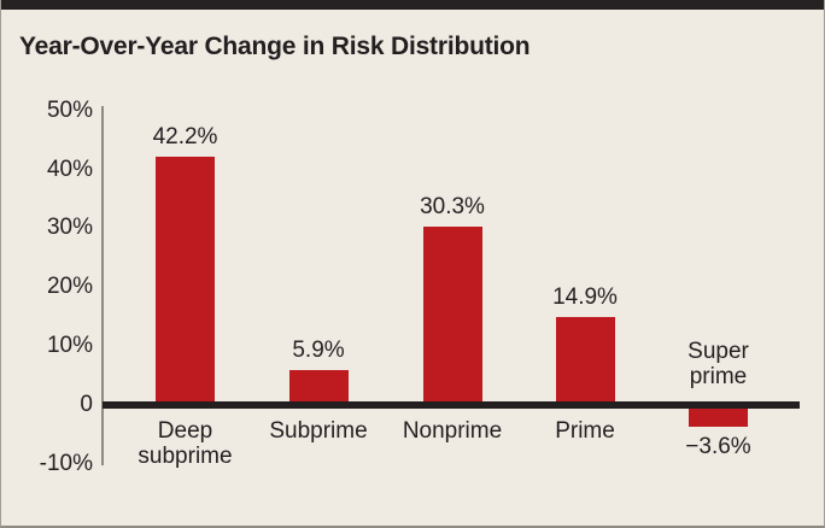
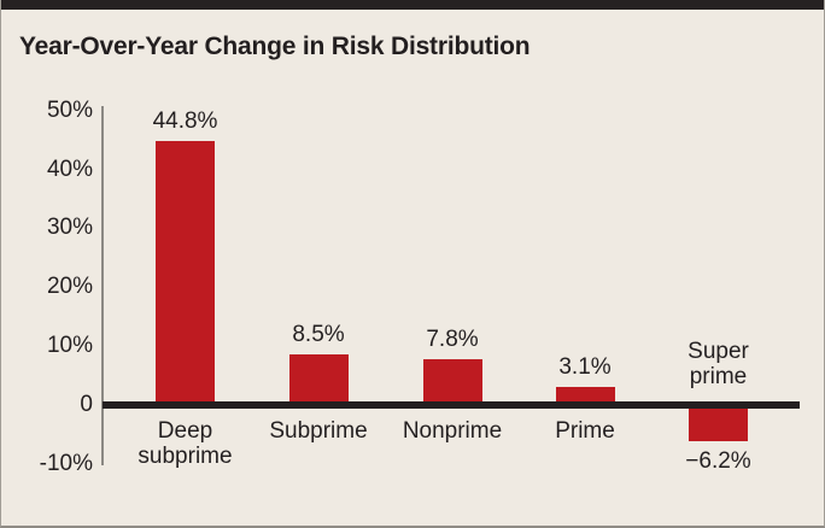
Deep subprime: 42.2% -> 44.8%
Subprime: 5.9% -> 8.5%
Nonprime: 30.3% -> 7.8%
Prime: 14.9% -> 3.1%
Super prime: −3.6% -> −6.2%
